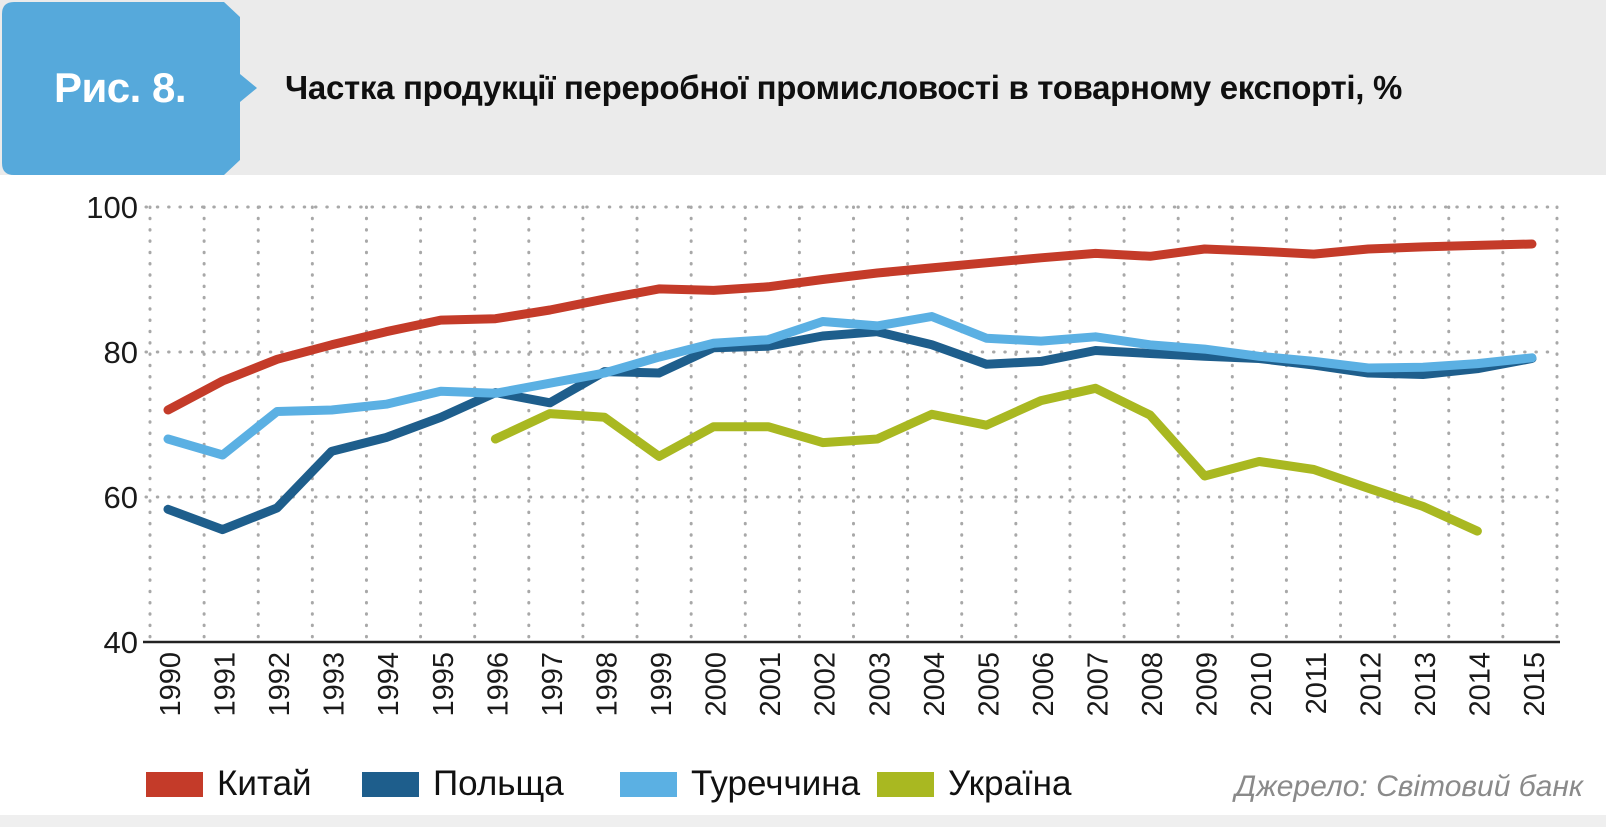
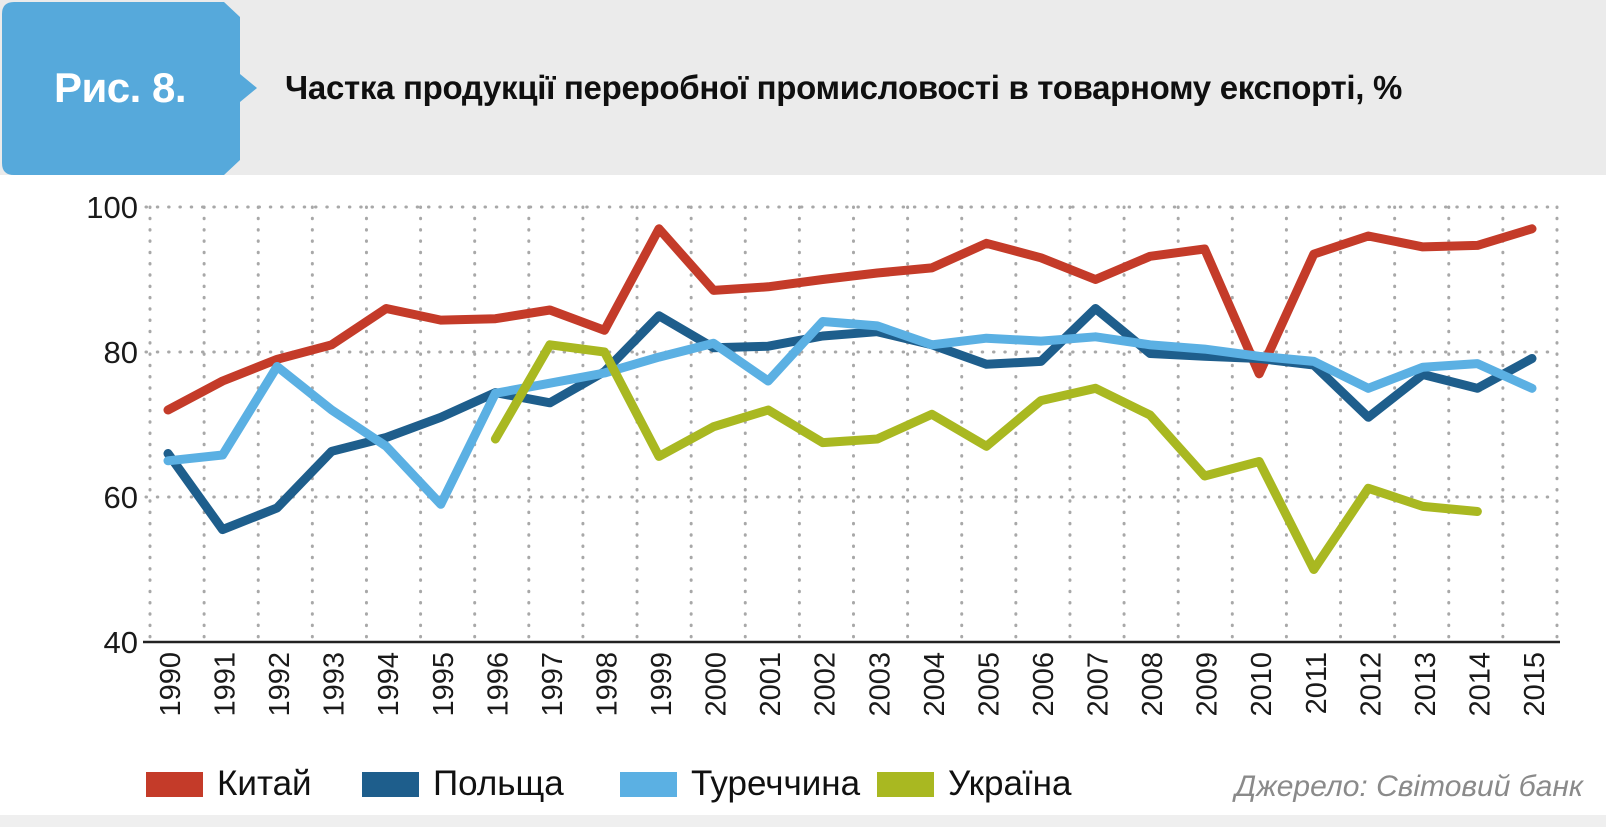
Польща/1990: 58 -> 66
Туреччина/1990: 68 -> 65
Туреччина/1992: 72 -> 78
Китай/1994: 83 -> 86
Туреччина/1994: 73 -> 67
Туреччина/1995: 75 -> 59
Україна/1997: 72 -> 81
Китай/1998: 87 -> 83
Україна/1998: 71 -> 80
Китай/1999: 89 -> 97
Польща/1999: 77 -> 85
Туреччина/2001: 82 -> 76
Україна/2001: 70 -> 72
Туреччина/2004: 85 -> 81
Китай/2005: 92 -> 95
Україна/2005: 70 -> 67
Китай/2007: 94 -> 90
Польща/2007: 80 -> 86
Китай/2010: 94 -> 77
Україна/2011: 64 -> 50
Китай/2012: 94 -> 96
Польща/2012: 77 -> 71
Туреччина/2012: 78 -> 75
Польща/2014: 78 -> 75
Україна/2014: 55 -> 58
Китай/2015: 95 -> 97
Туреччина/2015: 79 -> 75
